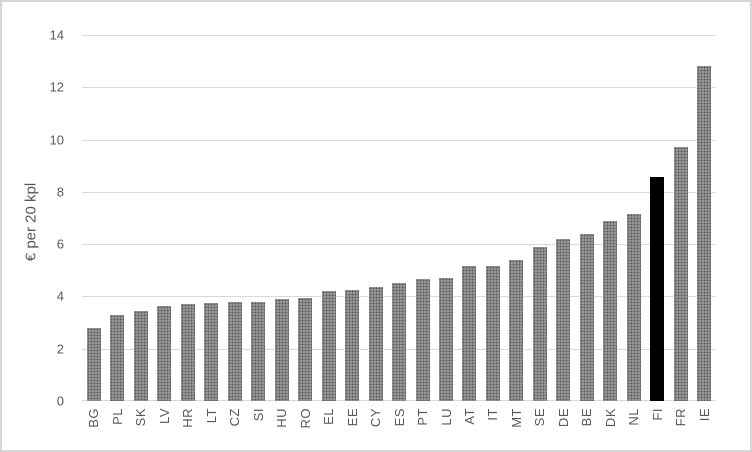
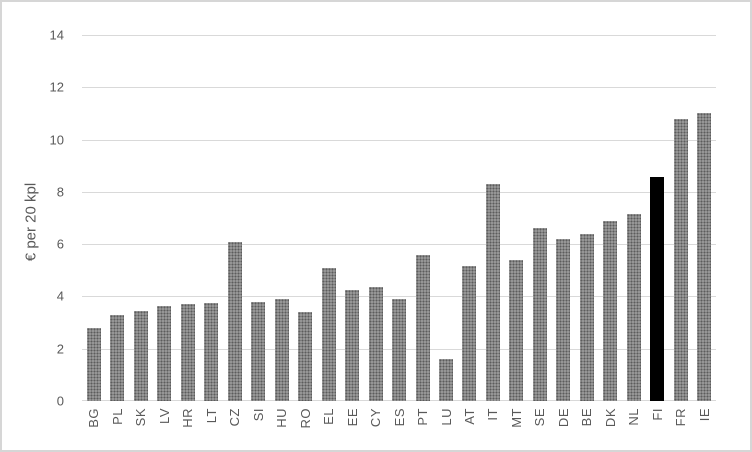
CZ: 3.8 -> 6.1
RO: 4.0 -> 3.4
EL: 4.2 -> 5.1
ES: 4.5 -> 3.9
PT: 4.7 -> 5.6
LU: 4.7 -> 1.6
IT: 5.2 -> 8.3
SE: 5.9 -> 6.6
FR: 9.7 -> 10.8
IE: 12.8 -> 11.0
